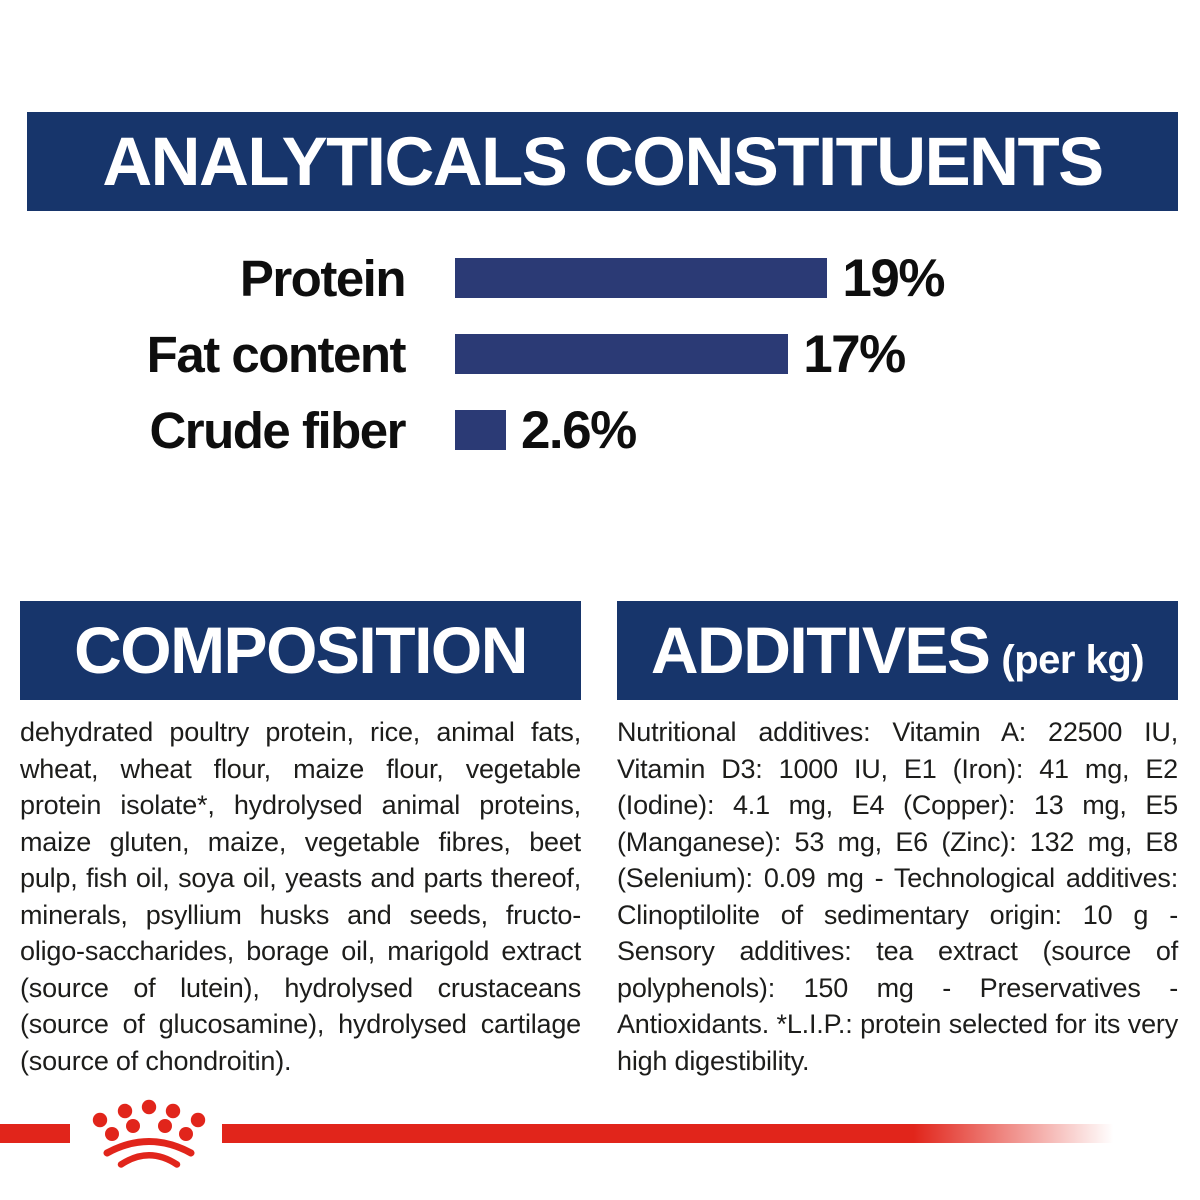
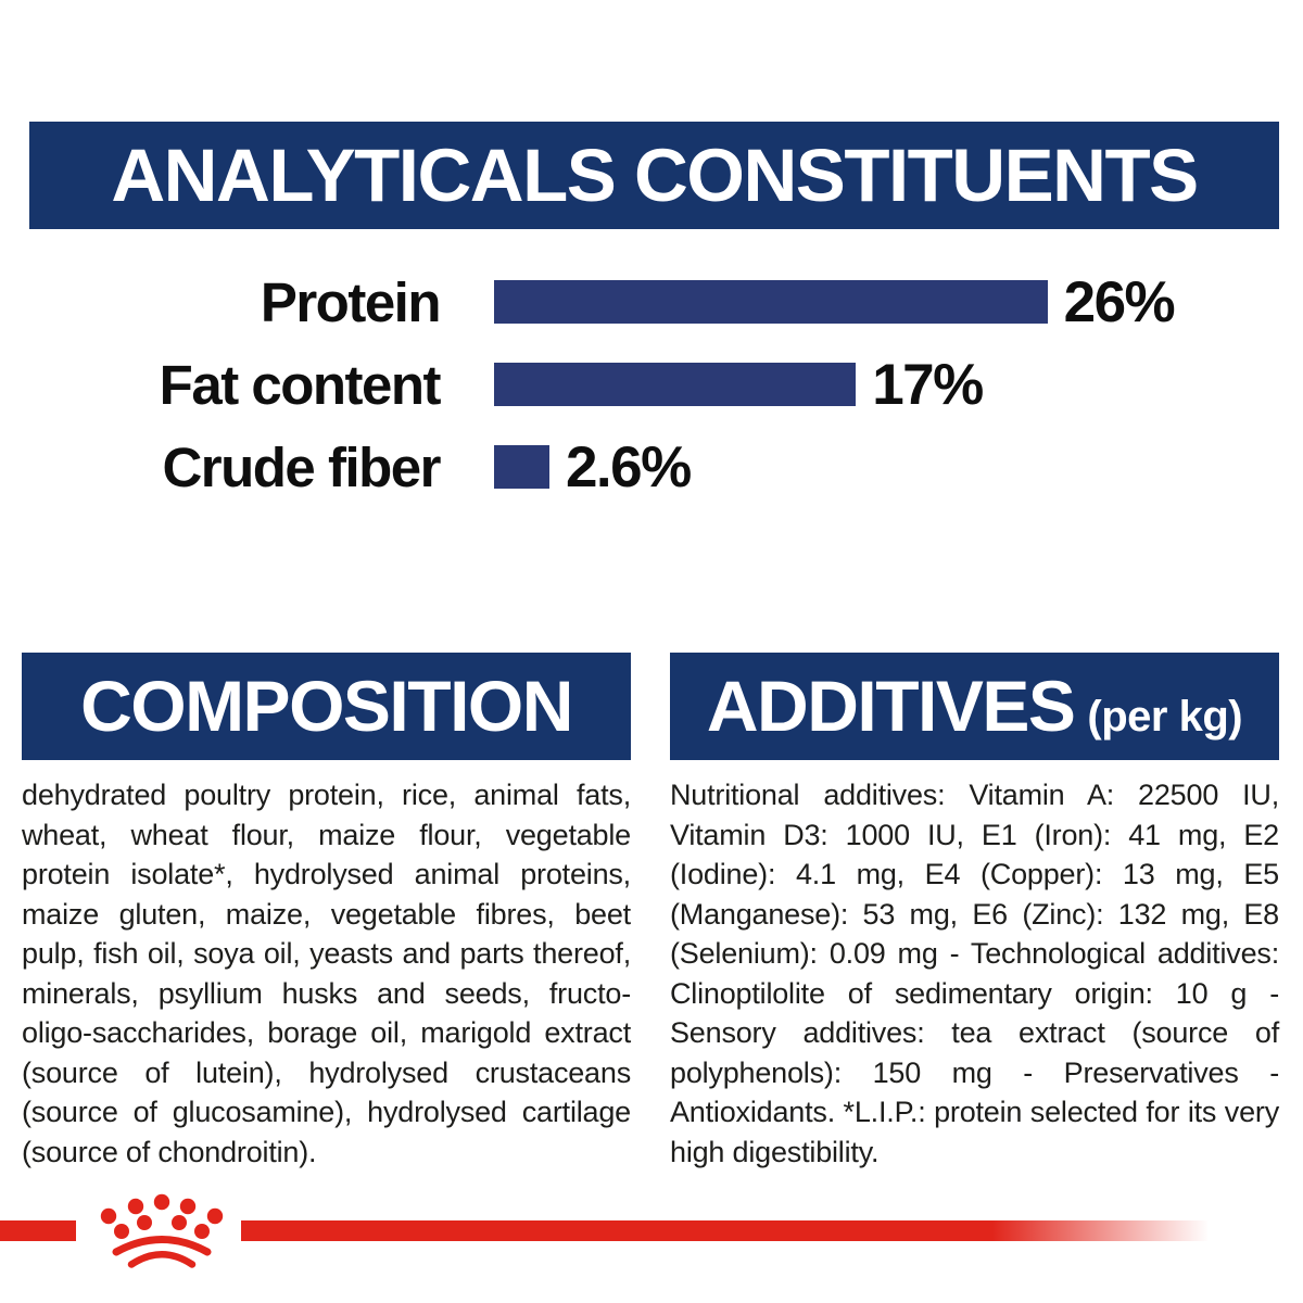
Protein: 19% -> 26%
